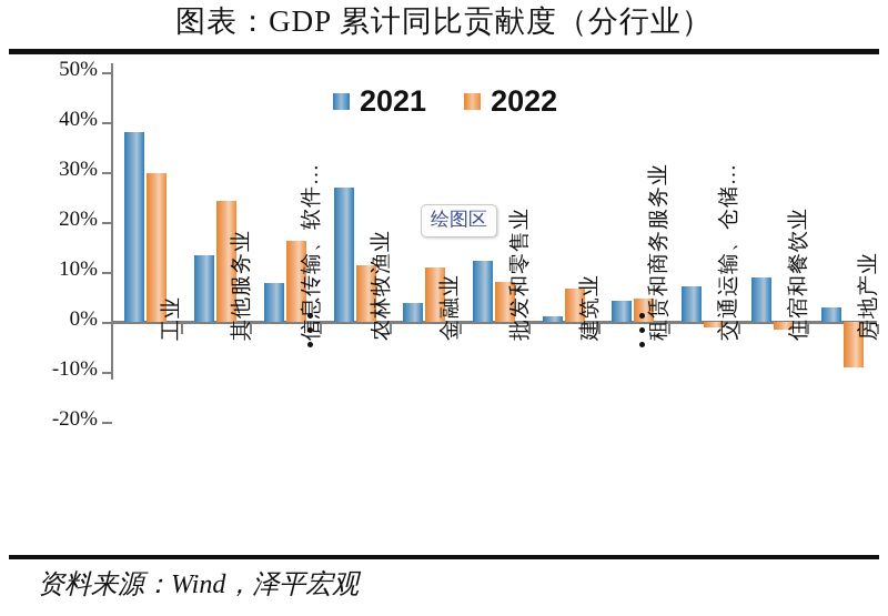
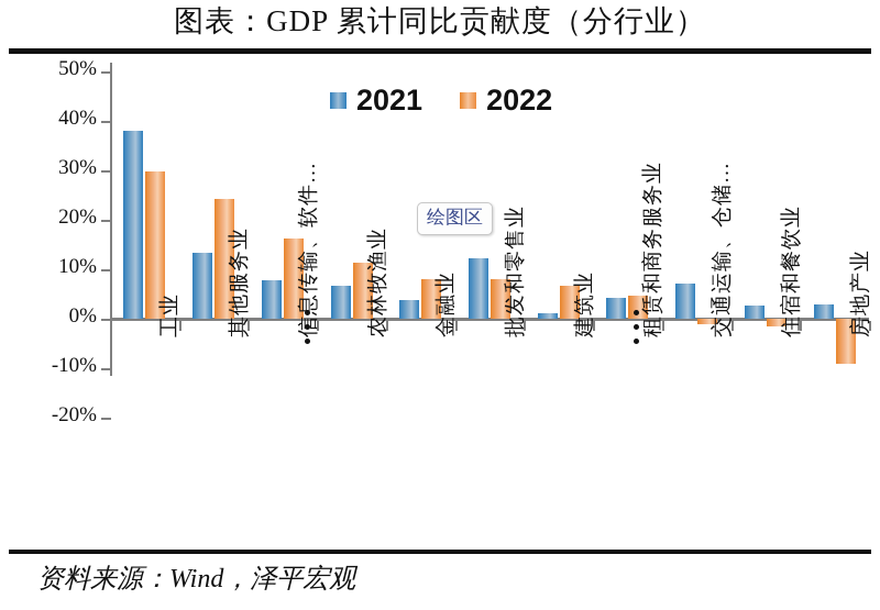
2021/农林牧渔业: 27% -> 7%
2022/金融业: 11% -> 8%
2021/住宿和餐饮业: 9% -> 3%
